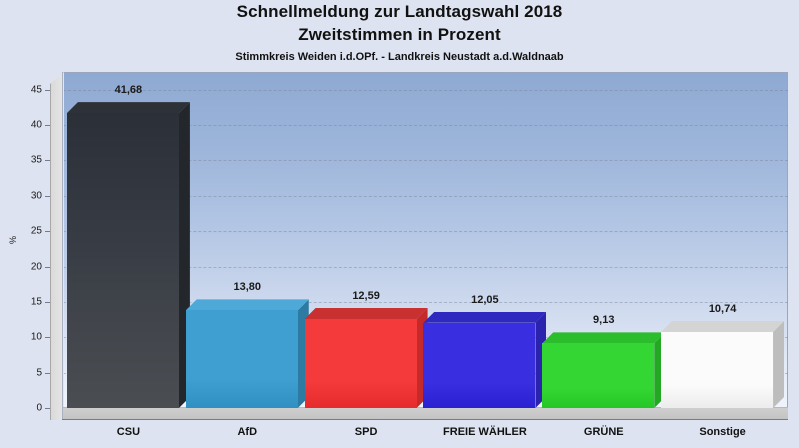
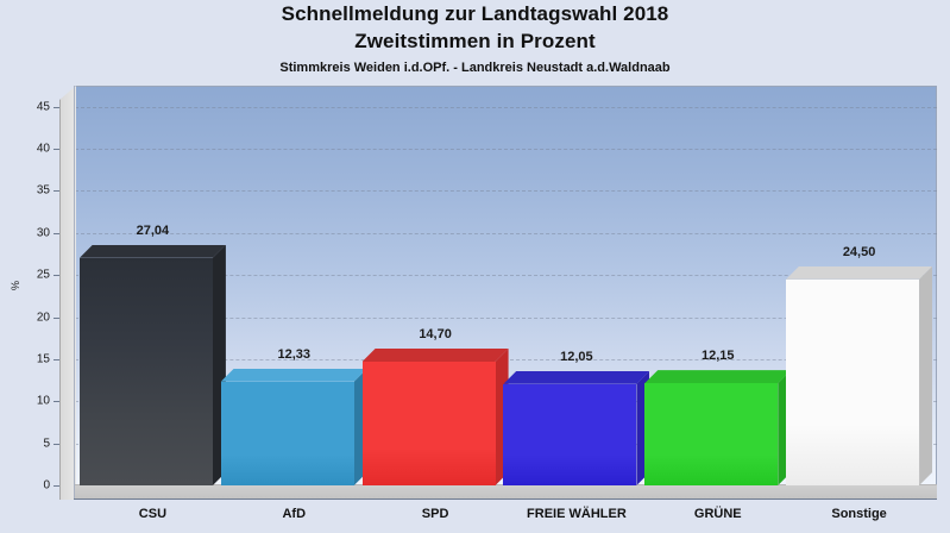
CSU: 41,68 -> 27,04
AfD: 13,80 -> 12,33
SPD: 12,59 -> 14,70
GRÜNE: 9,13 -> 12,15
Sonstige: 10,74 -> 24,50
